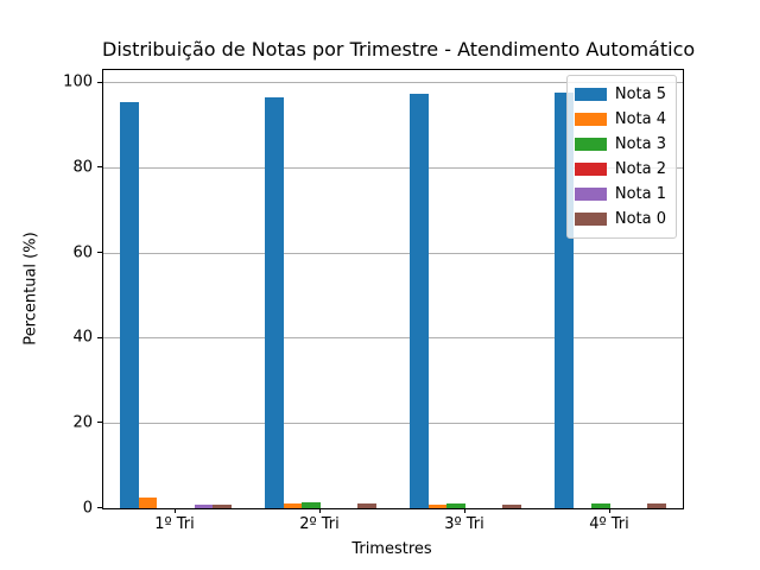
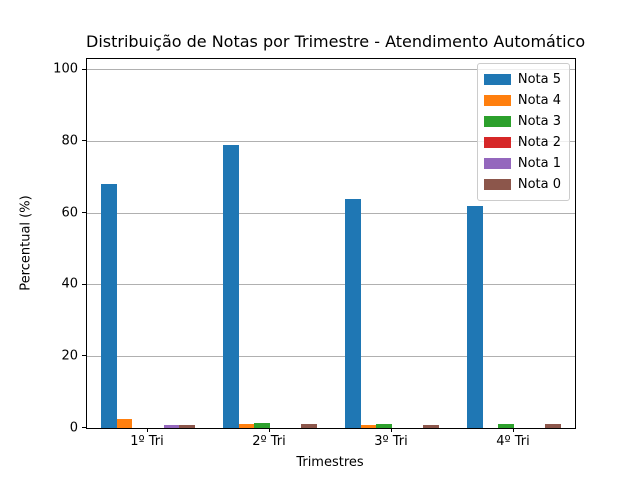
Nota 5/1º Tri: 96 -> 68
Nota 5/2º Tri: 96 -> 79
Nota 5/3º Tri: 97 -> 64
Nota 5/4º Tri: 98 -> 62
